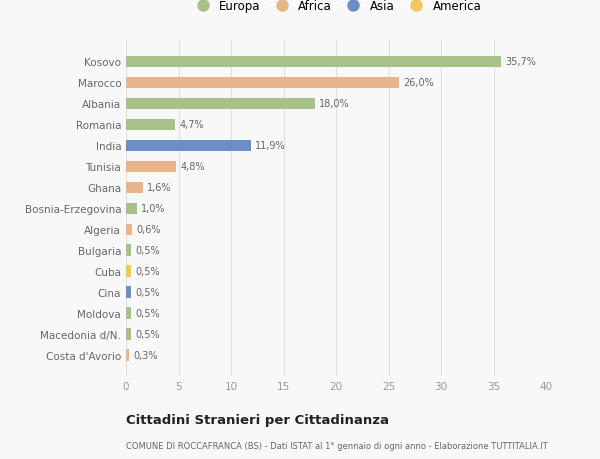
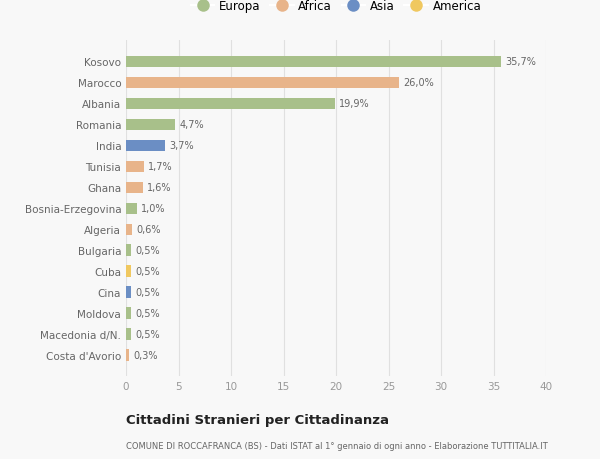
Albania: 18,0% -> 19,9%
India: 11,9% -> 3,7%
Tunisia: 4,8% -> 1,7%
